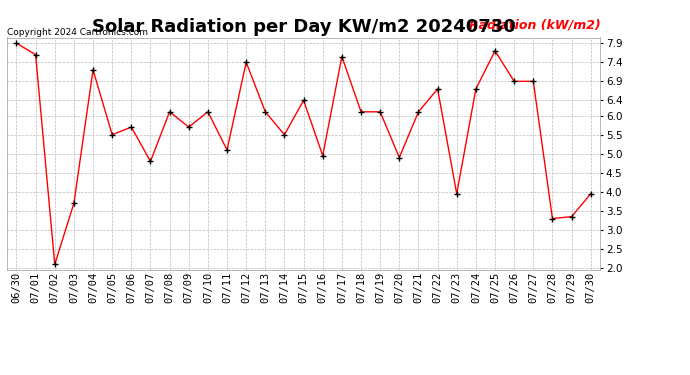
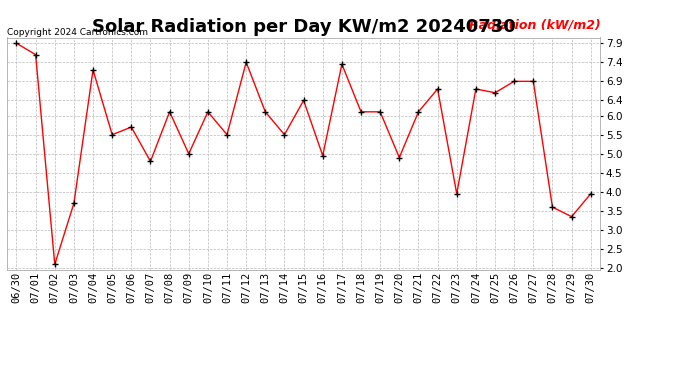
07/09: 5.70 -> 5.00
07/11: 5.10 -> 5.50
07/17: 7.55 -> 7.35
07/25: 7.70 -> 6.60
07/28: 3.30 -> 3.60
